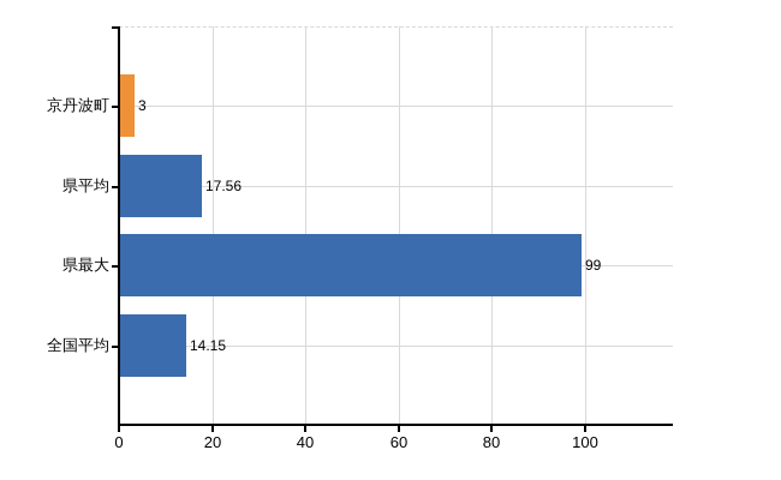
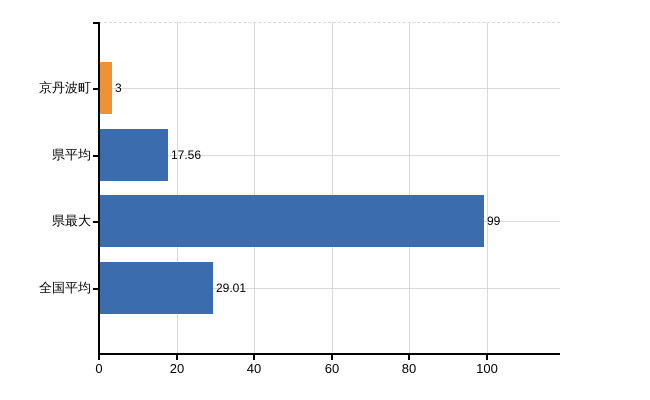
全国平均: 14.15 -> 29.01
